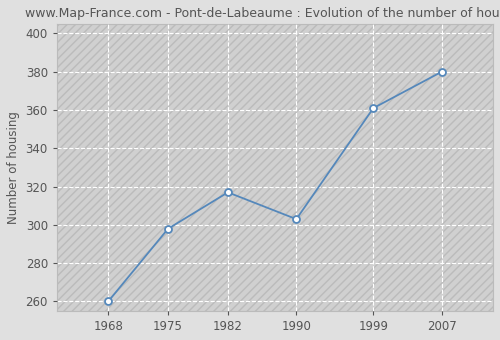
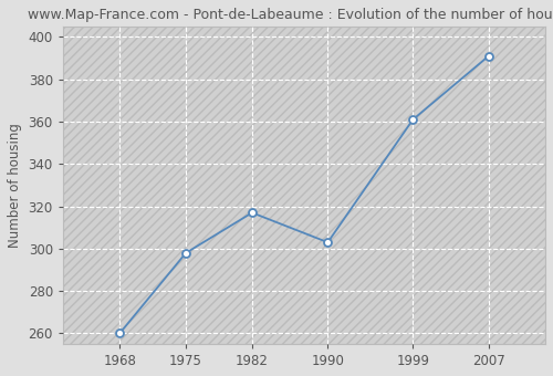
2007: 380 -> 391
